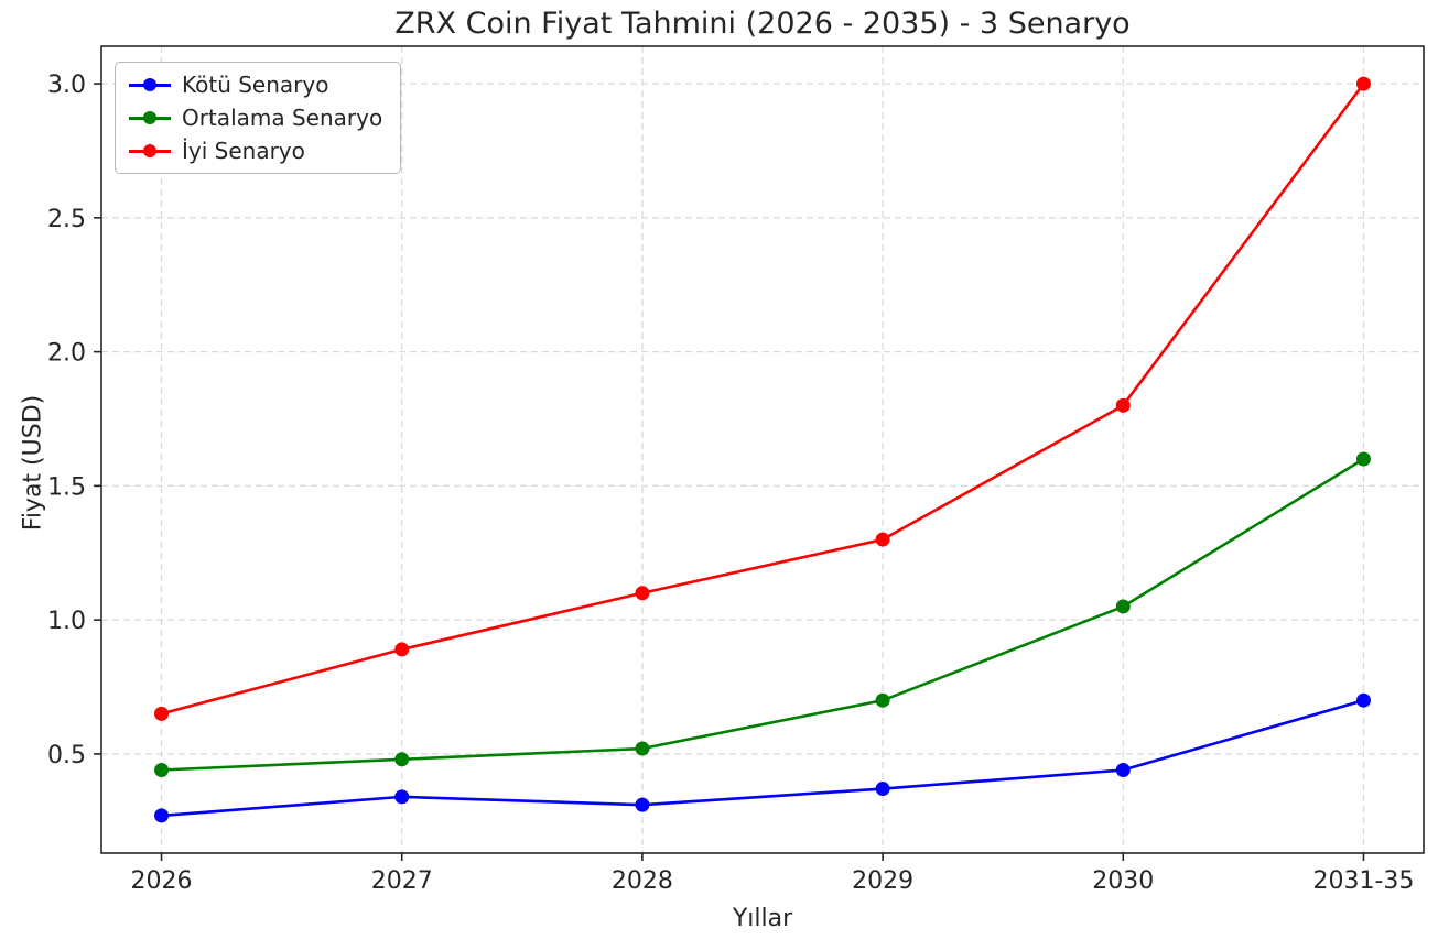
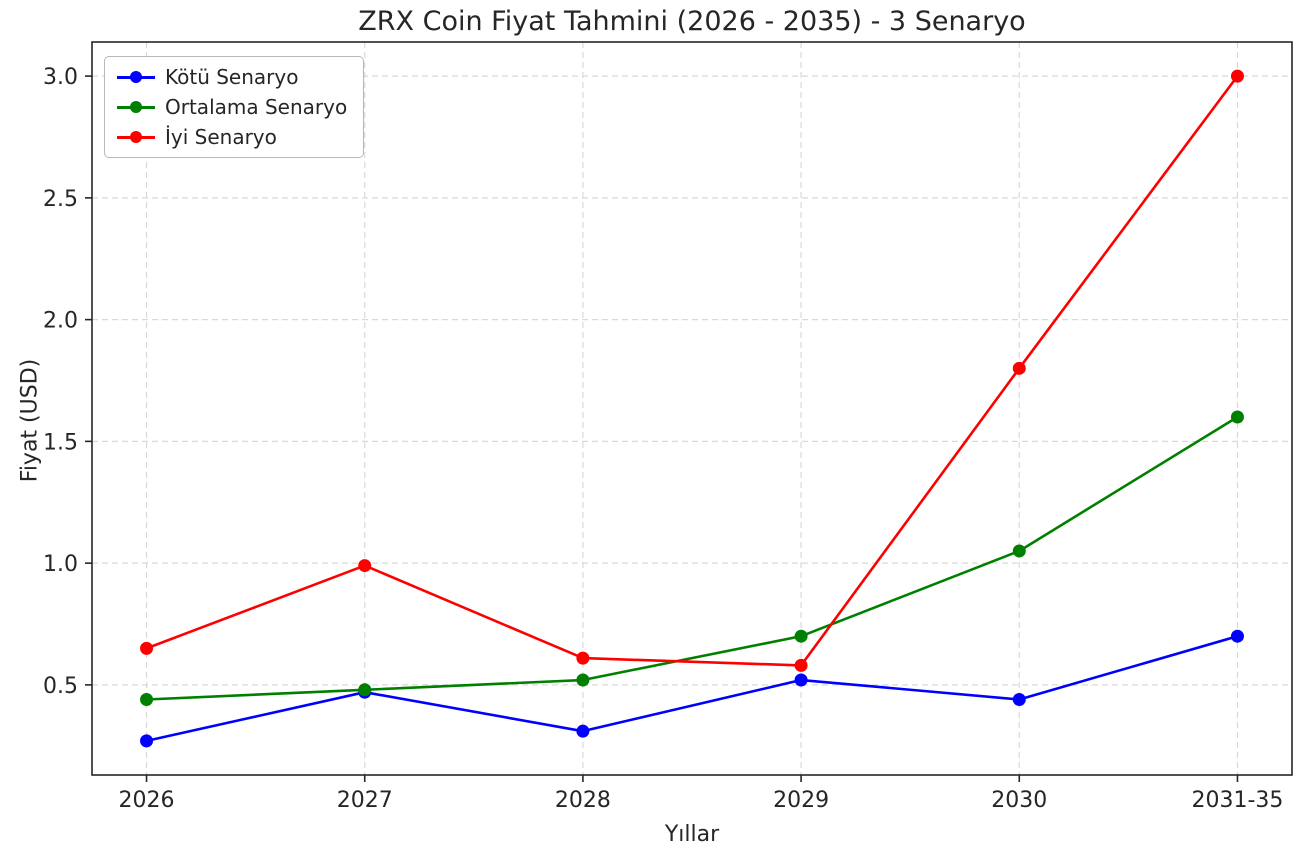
Kötü Senaryo/2027: 0.34 -> 0.47
İyi Senaryo/2027: 0.89 -> 0.99
İyi Senaryo/2028: 1.10 -> 0.61
Kötü Senaryo/2029: 0.37 -> 0.52
İyi Senaryo/2029: 1.30 -> 0.58
